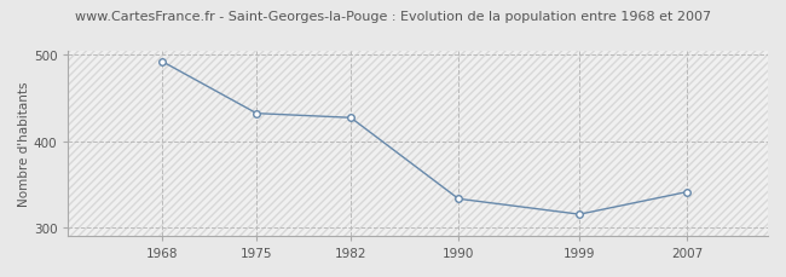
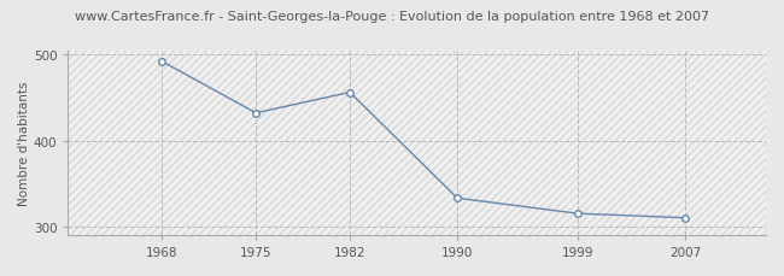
1982: 427 -> 456
2007: 341 -> 310
